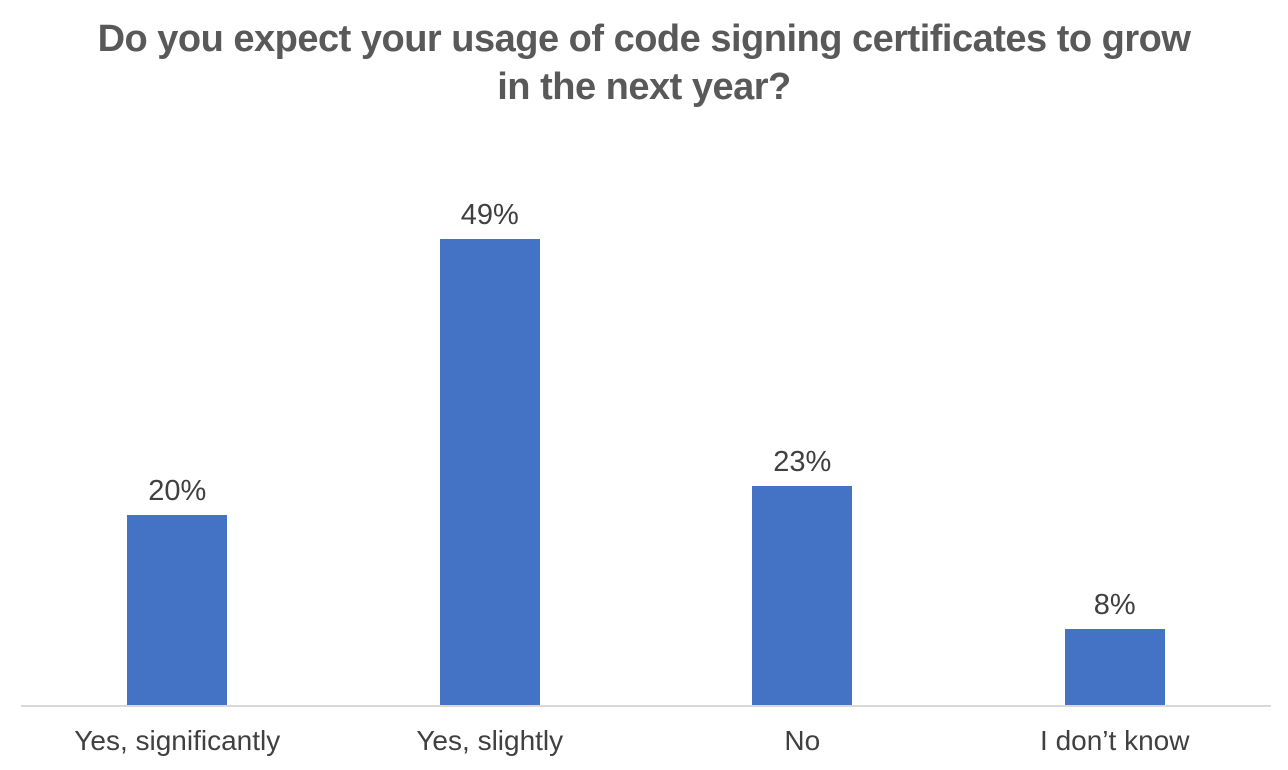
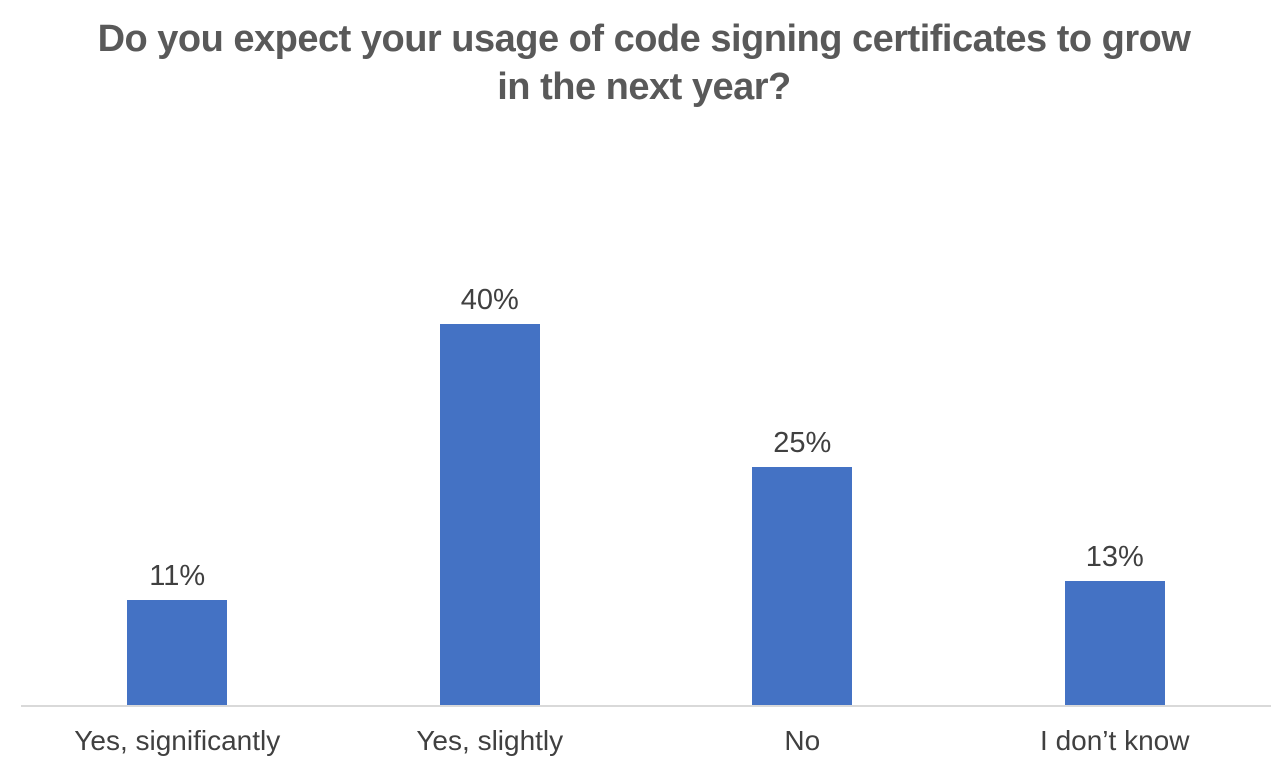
Yes, significantly: 20% -> 11%
Yes, slightly: 49% -> 40%
No: 23% -> 25%
I don’t know: 8% -> 13%
